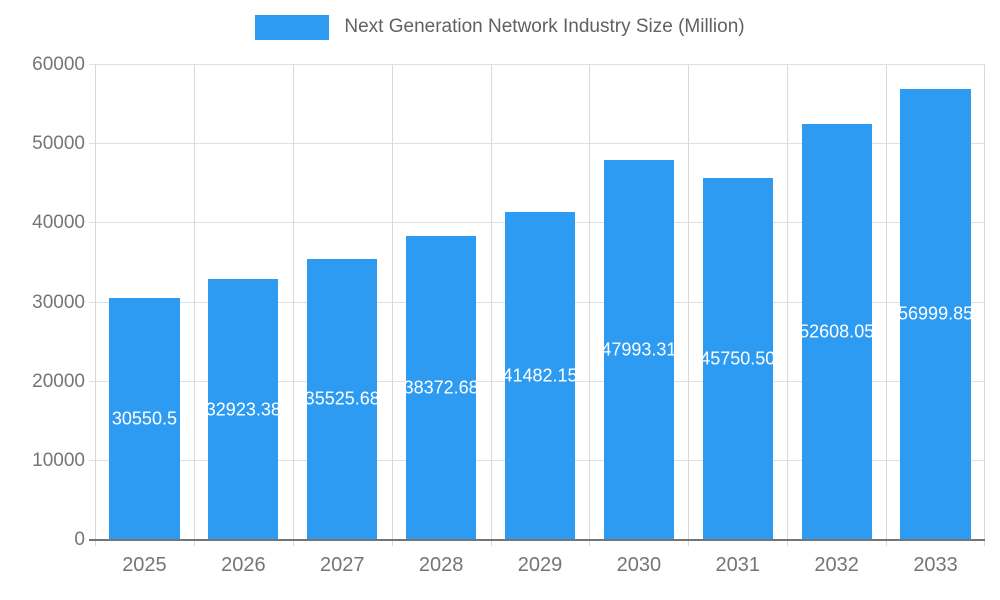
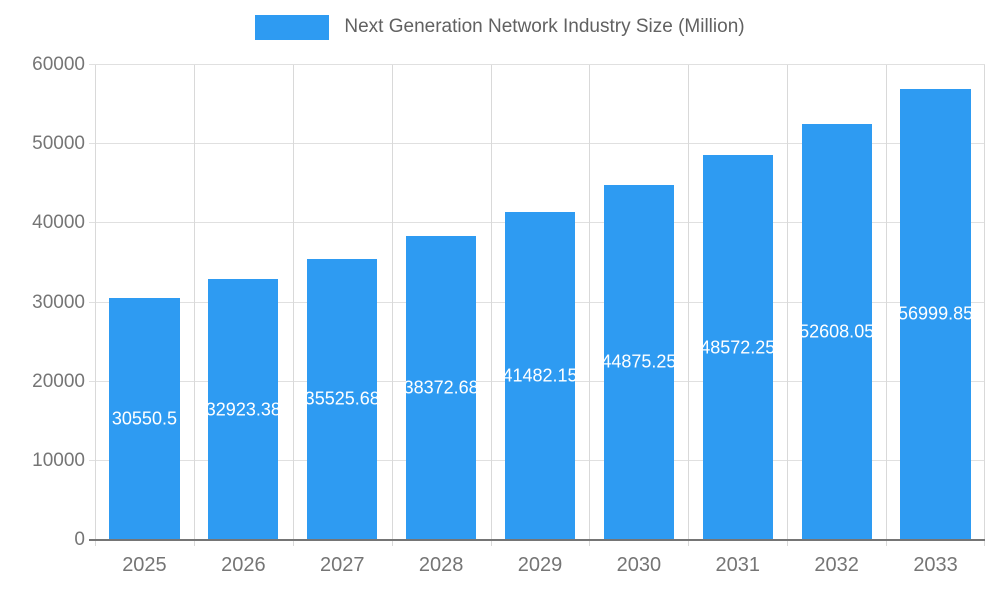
2030: 47993.31 -> 44875.25
2031: 45750.50 -> 48572.25
